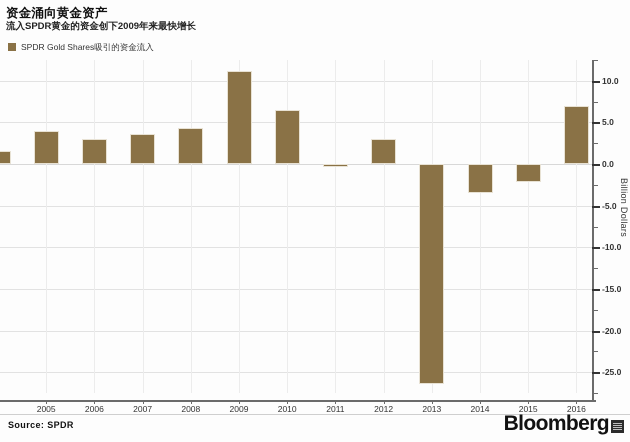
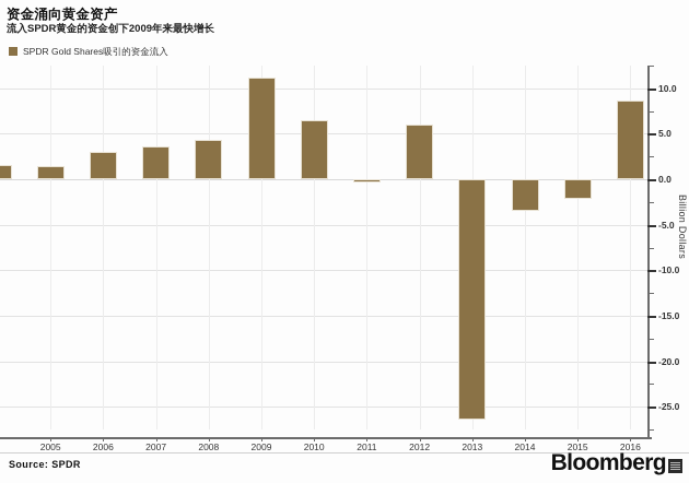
2005: 4 -> 2
2012: 3 -> 6
2016: 7 -> 9
